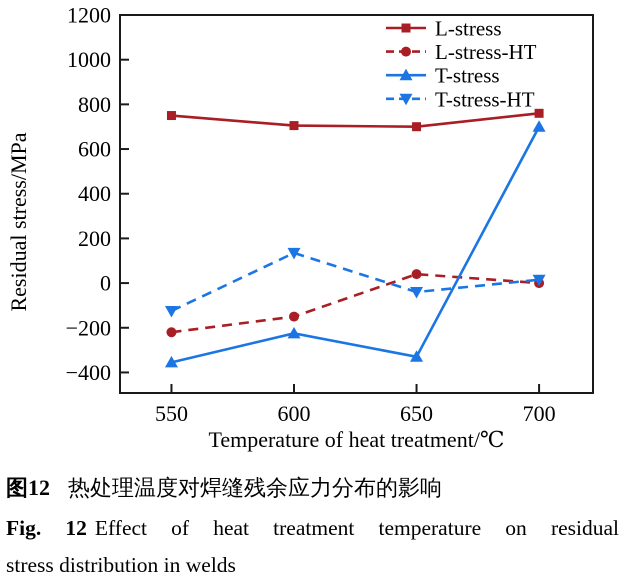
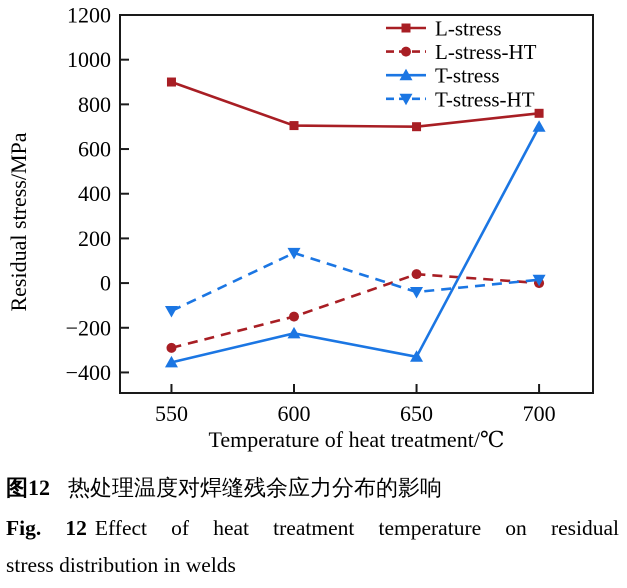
L-stress/550: 750 -> 900
L-stress-HT/550: -220 -> -290
